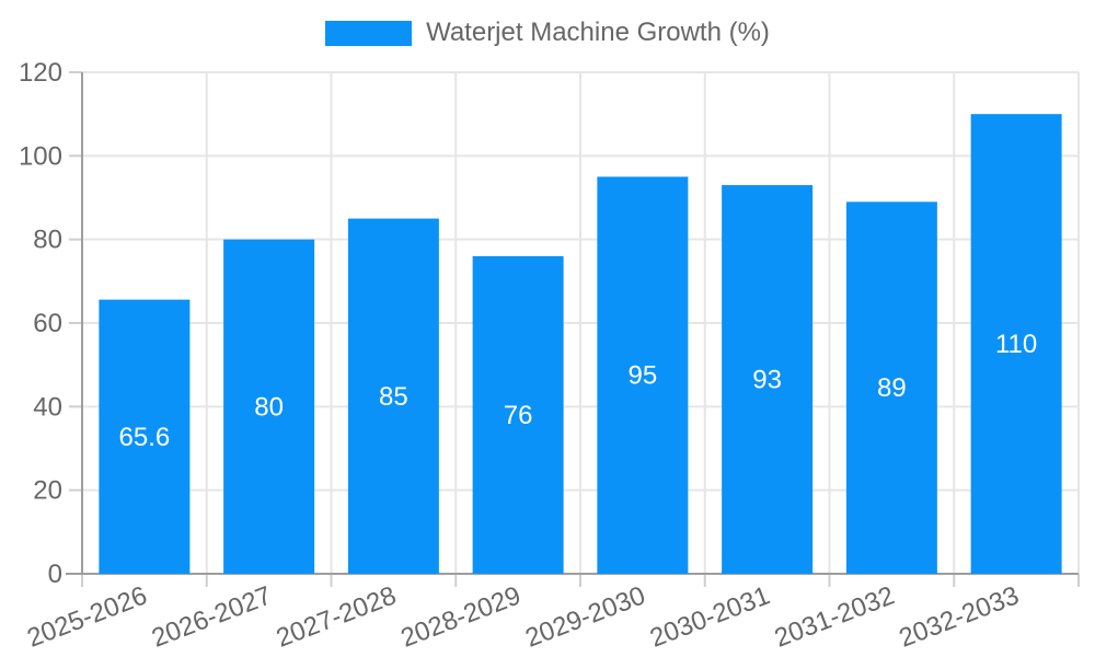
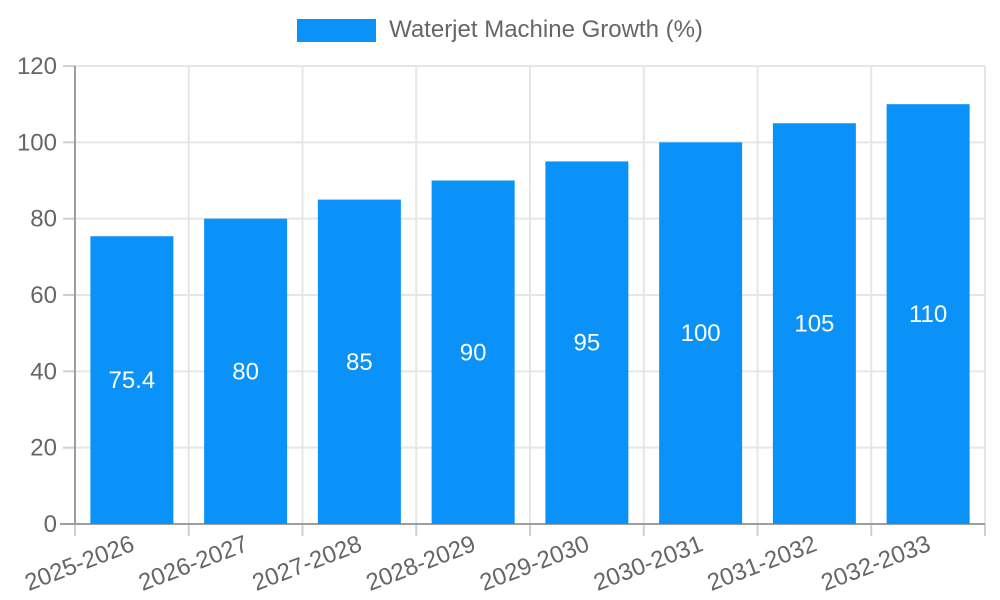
2025-2026: 65.6 -> 75.4
2028-2029: 76 -> 90
2030-2031: 93 -> 100
2031-2032: 89 -> 105
